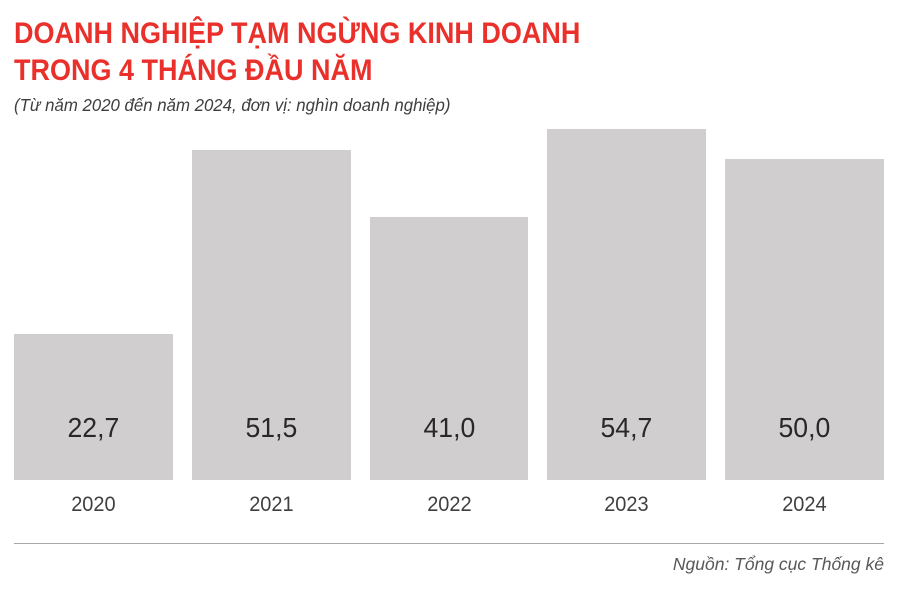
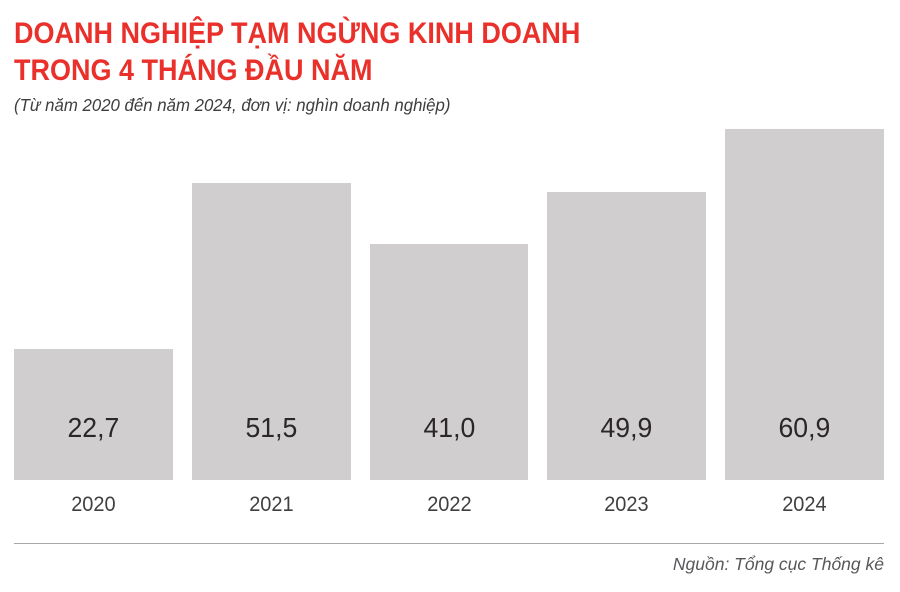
2023: 54,7 -> 49,9
2024: 50,0 -> 60,9
